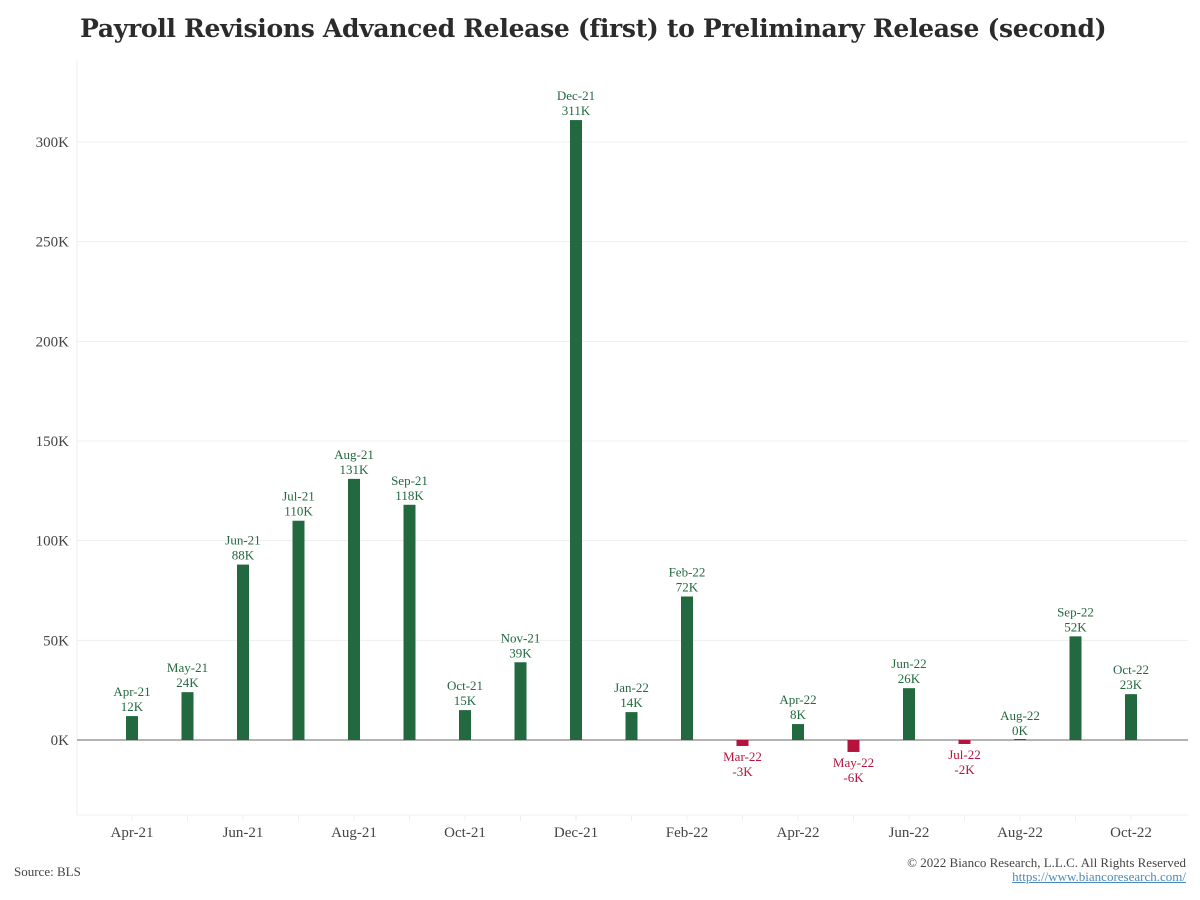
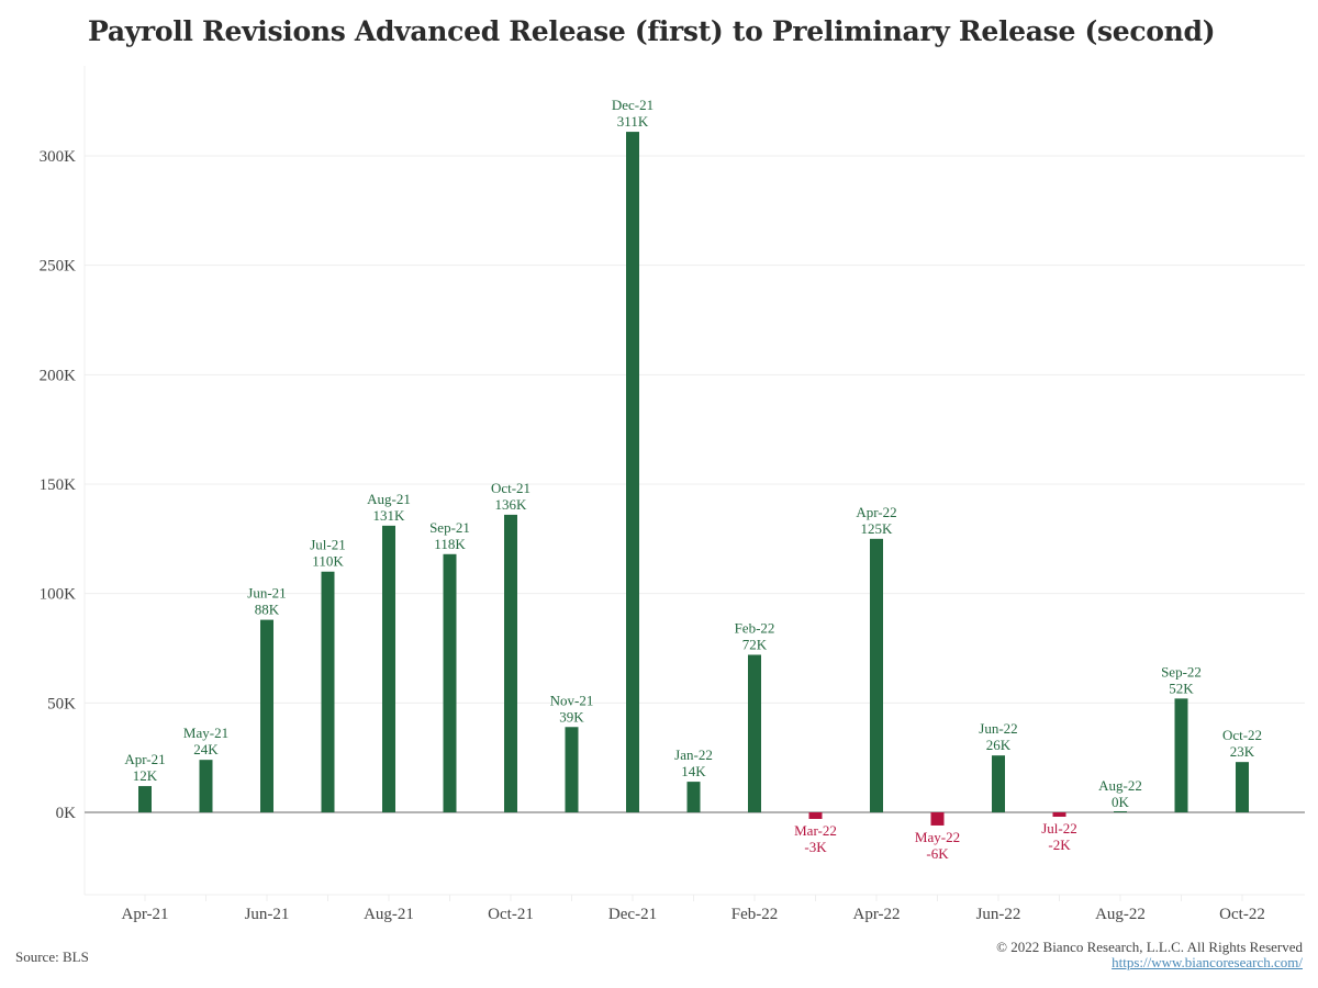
Oct-21: 15K -> 136K
Apr-22: 8K -> 125K
